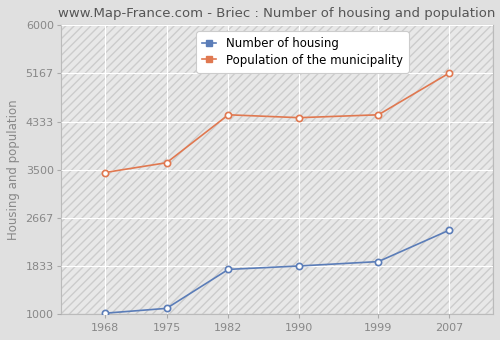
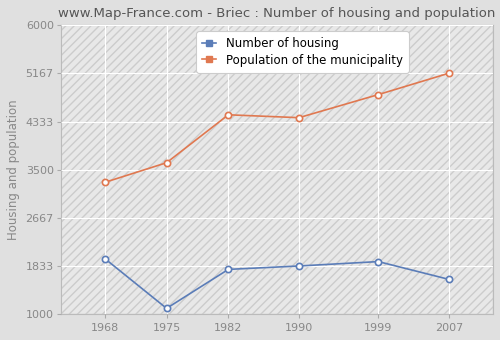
Number of housing/1968: 1010 -> 1960
Population of the municipality/1968: 3450 -> 3280
Population of the municipality/1999: 4450 -> 4800
Number of housing/2007: 2450 -> 1600
